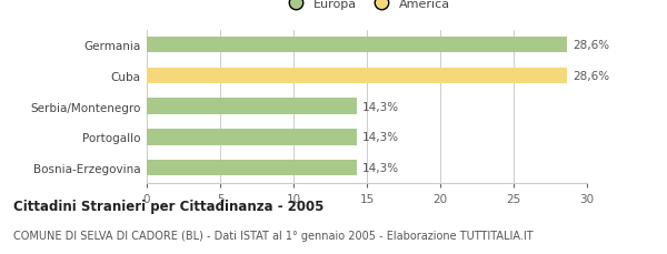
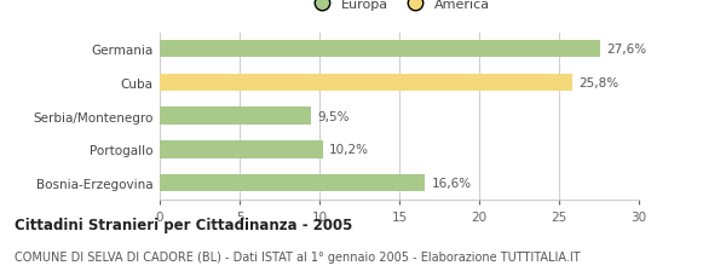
Germania: 28,6% -> 27,6%
Cuba: 28,6% -> 25,8%
Serbia/Montenegro: 14,3% -> 9,5%
Portogallo: 14,3% -> 10,2%
Bosnia-Erzegovina: 14,3% -> 16,6%
